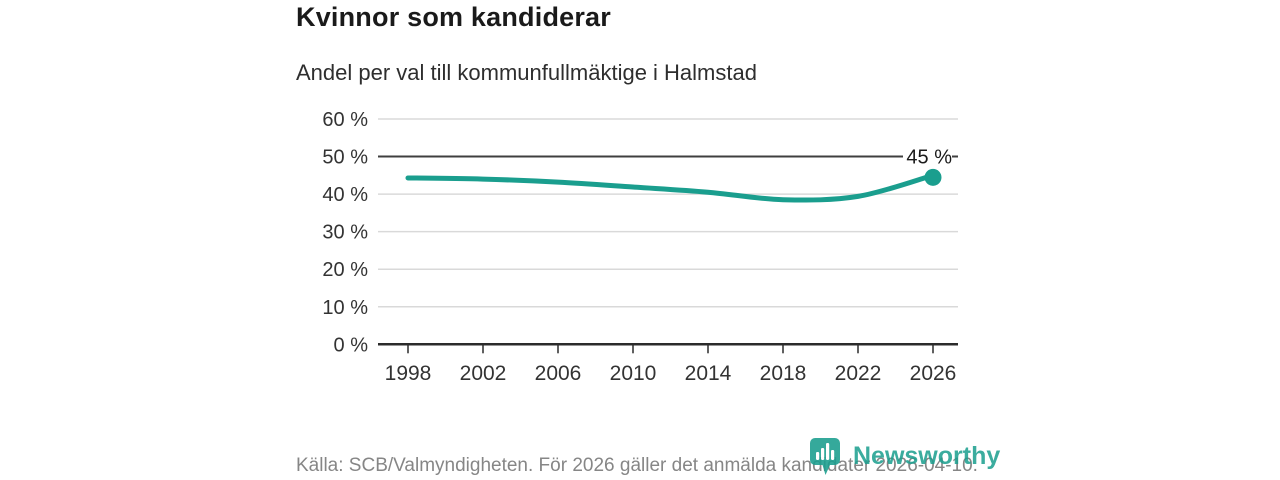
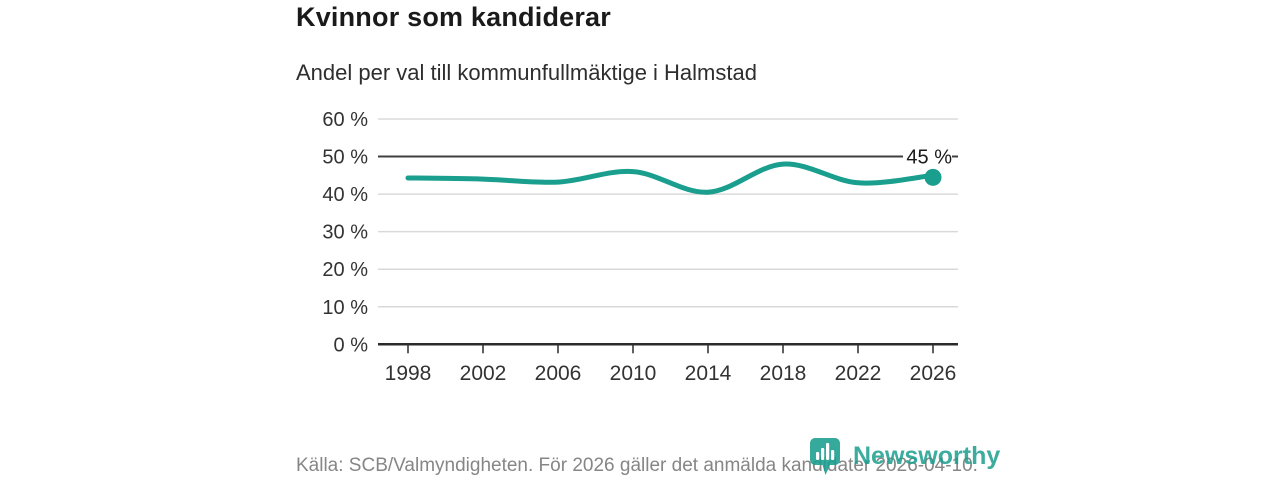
2010: 42% -> 46%
2018: 38% -> 48%
2022: 39% -> 43%
